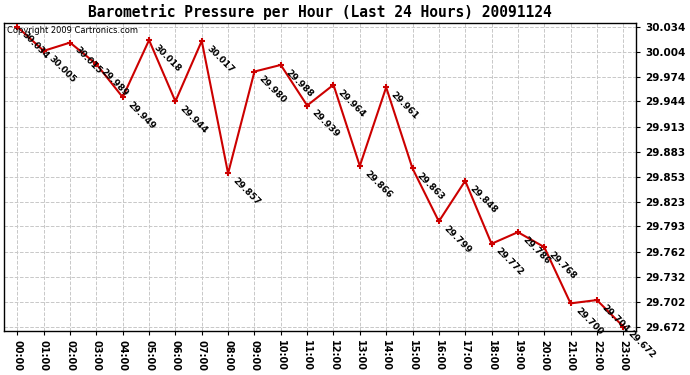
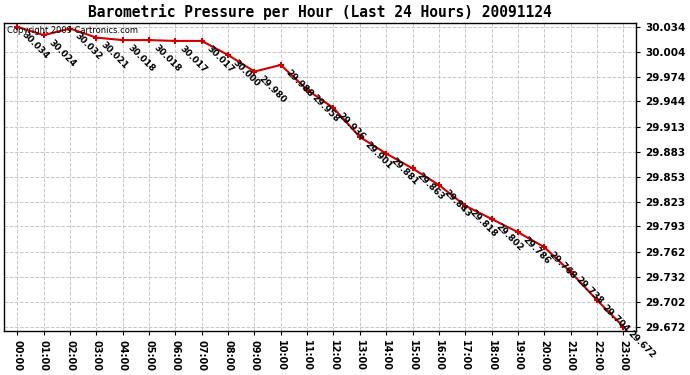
01:00: 30.005 -> 30.024
02:00: 30.015 -> 30.032
03:00: 29.989 -> 30.021
04:00: 29.949 -> 30.018
06:00: 29.944 -> 30.017
08:00: 29.857 -> 30.000
11:00: 29.939 -> 29.958
12:00: 29.964 -> 29.936
13:00: 29.866 -> 29.901
14:00: 29.961 -> 29.881
16:00: 29.799 -> 29.843
17:00: 29.848 -> 29.818
18:00: 29.772 -> 29.802
21:00: 29.700 -> 29.738
